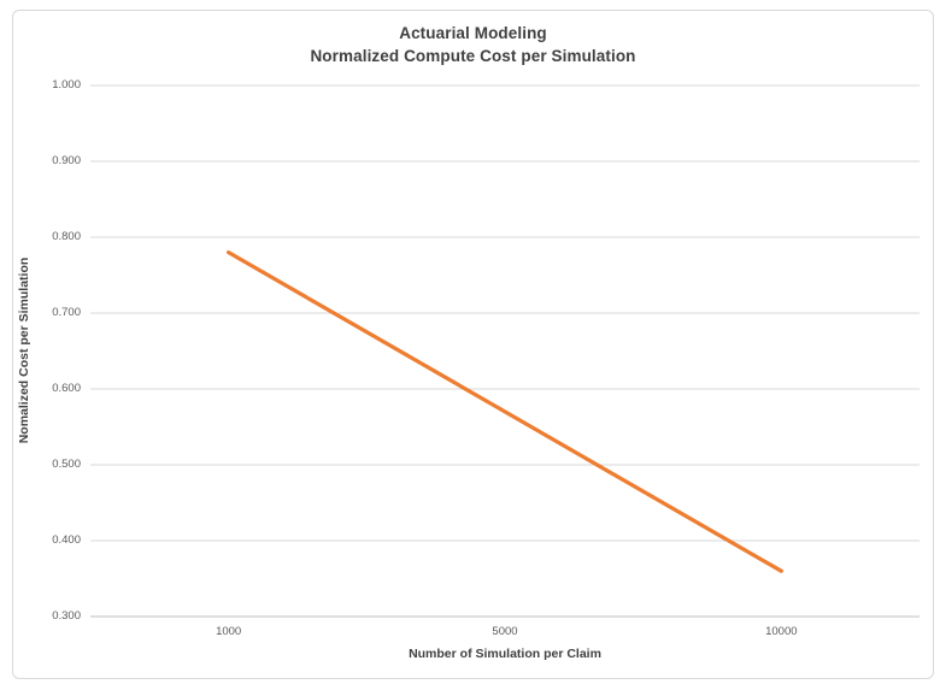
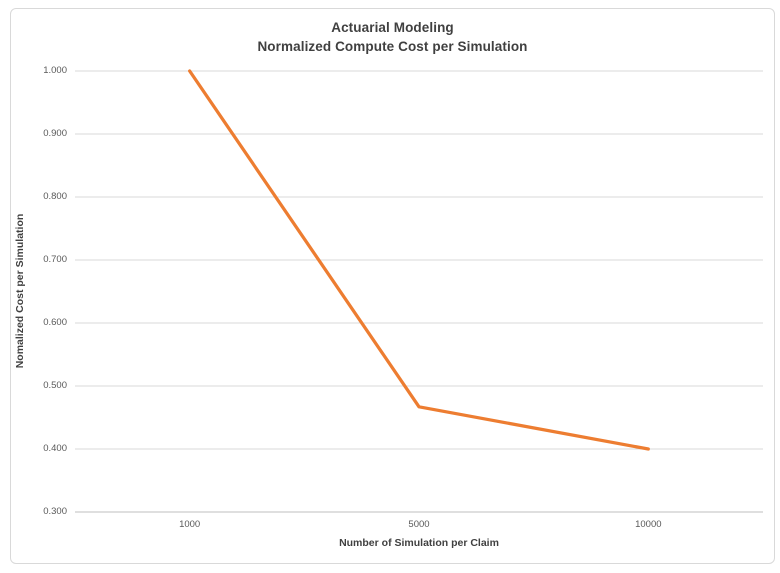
1000: 0.78 -> 1.00
5000: 0.57 -> 0.47
10000: 0.36 -> 0.40
